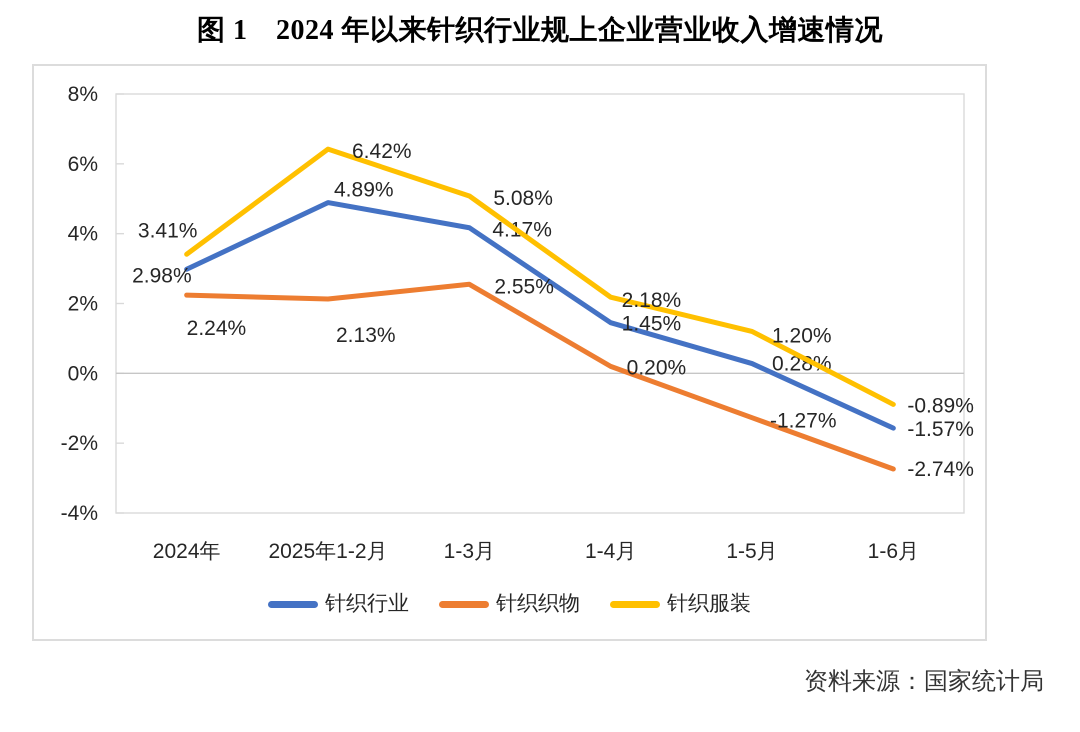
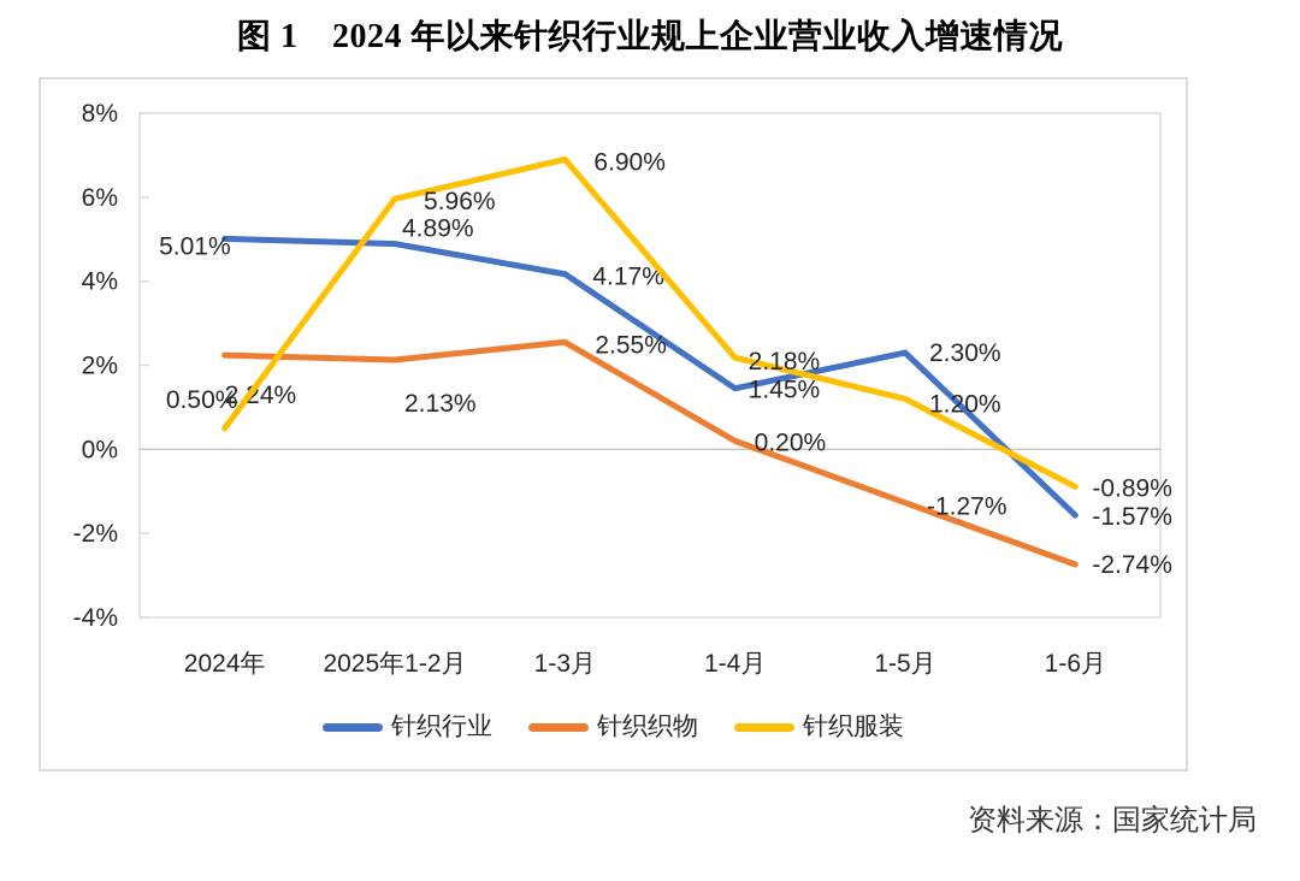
针织行业/2024年: 2.98% -> 5.01%
针织服装/2024年: 3.41% -> 0.50%
针织服装/2025年1-2月: 6.42% -> 5.96%
针织服装/1-3月: 5.08% -> 6.90%
针织行业/1-5月: 0.28% -> 2.30%
